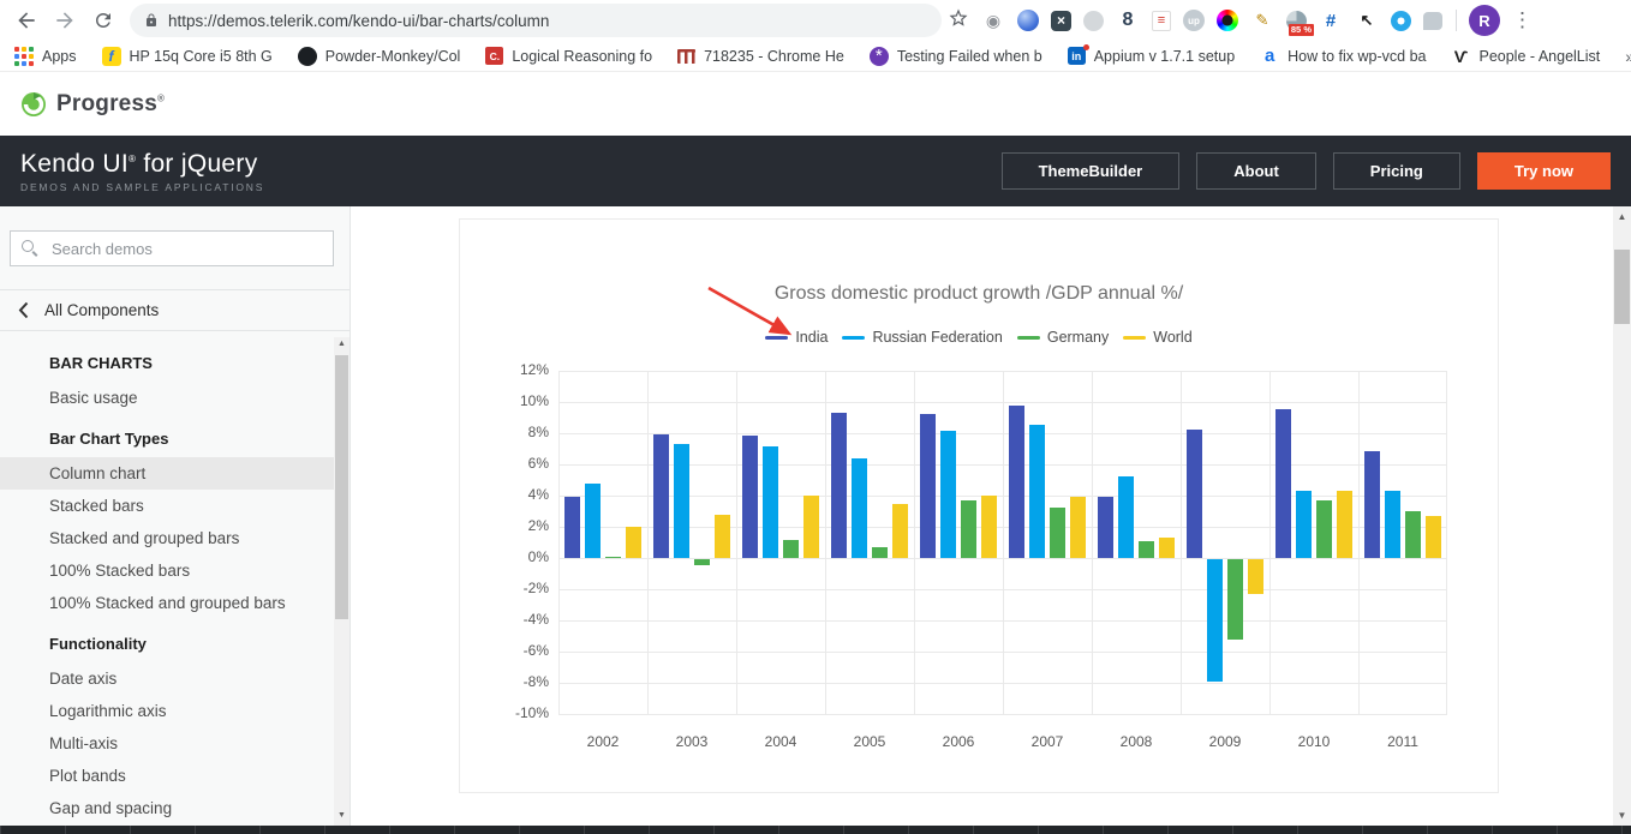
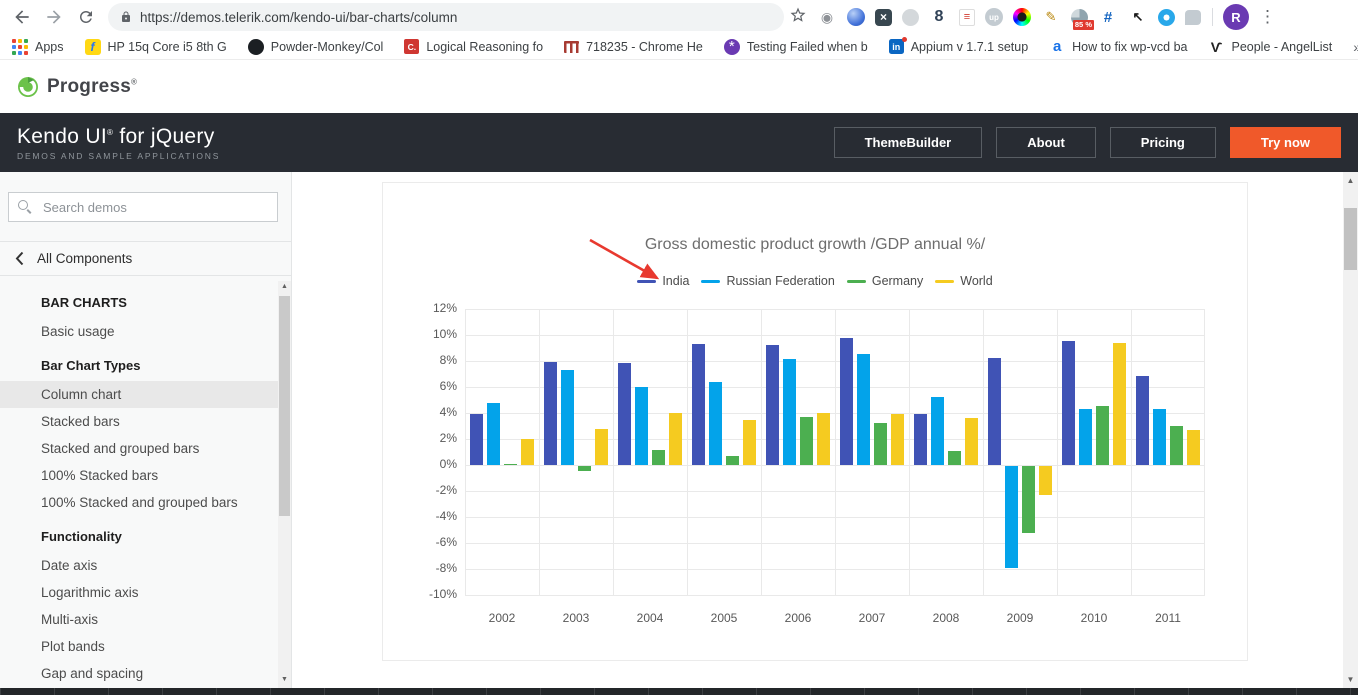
Russian Federation/2004: 7.2% -> 6.0%
World/2008: 1.3% -> 3.6%
Germany/2010: 3.7% -> 4.5%
World/2010: 4.3% -> 9.4%
